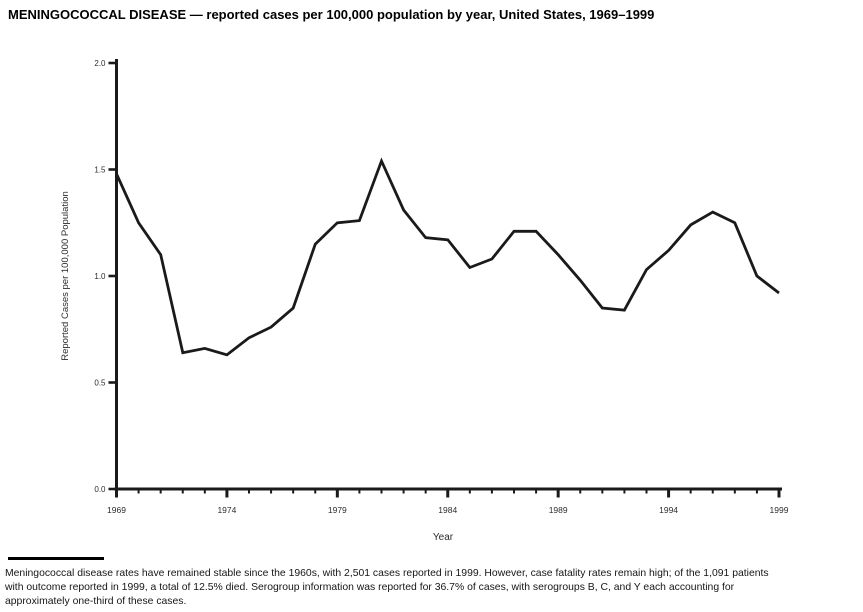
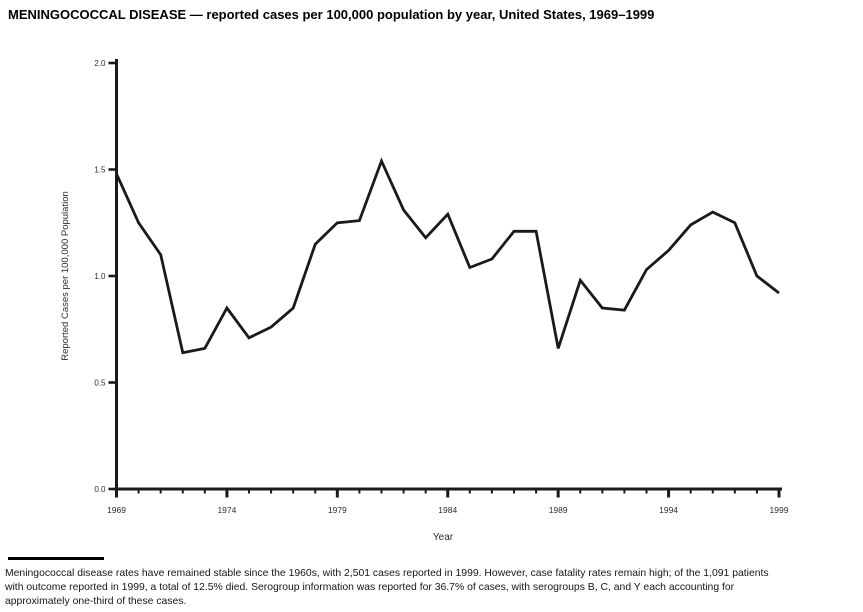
1974: 0.63 -> 0.85
1984: 1.17 -> 1.29
1989: 1.10 -> 0.66
